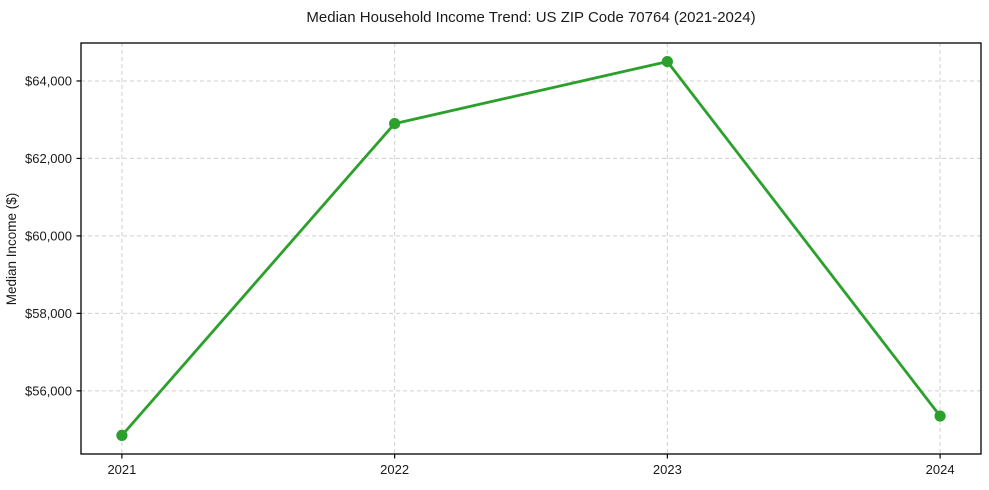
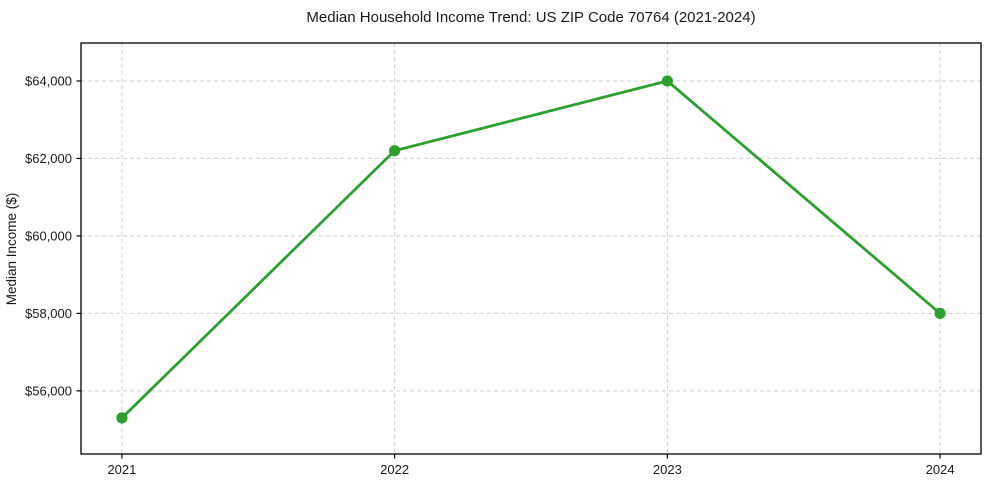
2021: $54800 -> $55300
2022: $62900 -> $62200
2023: $64500 -> $64000
2024: $55400 -> $58000
